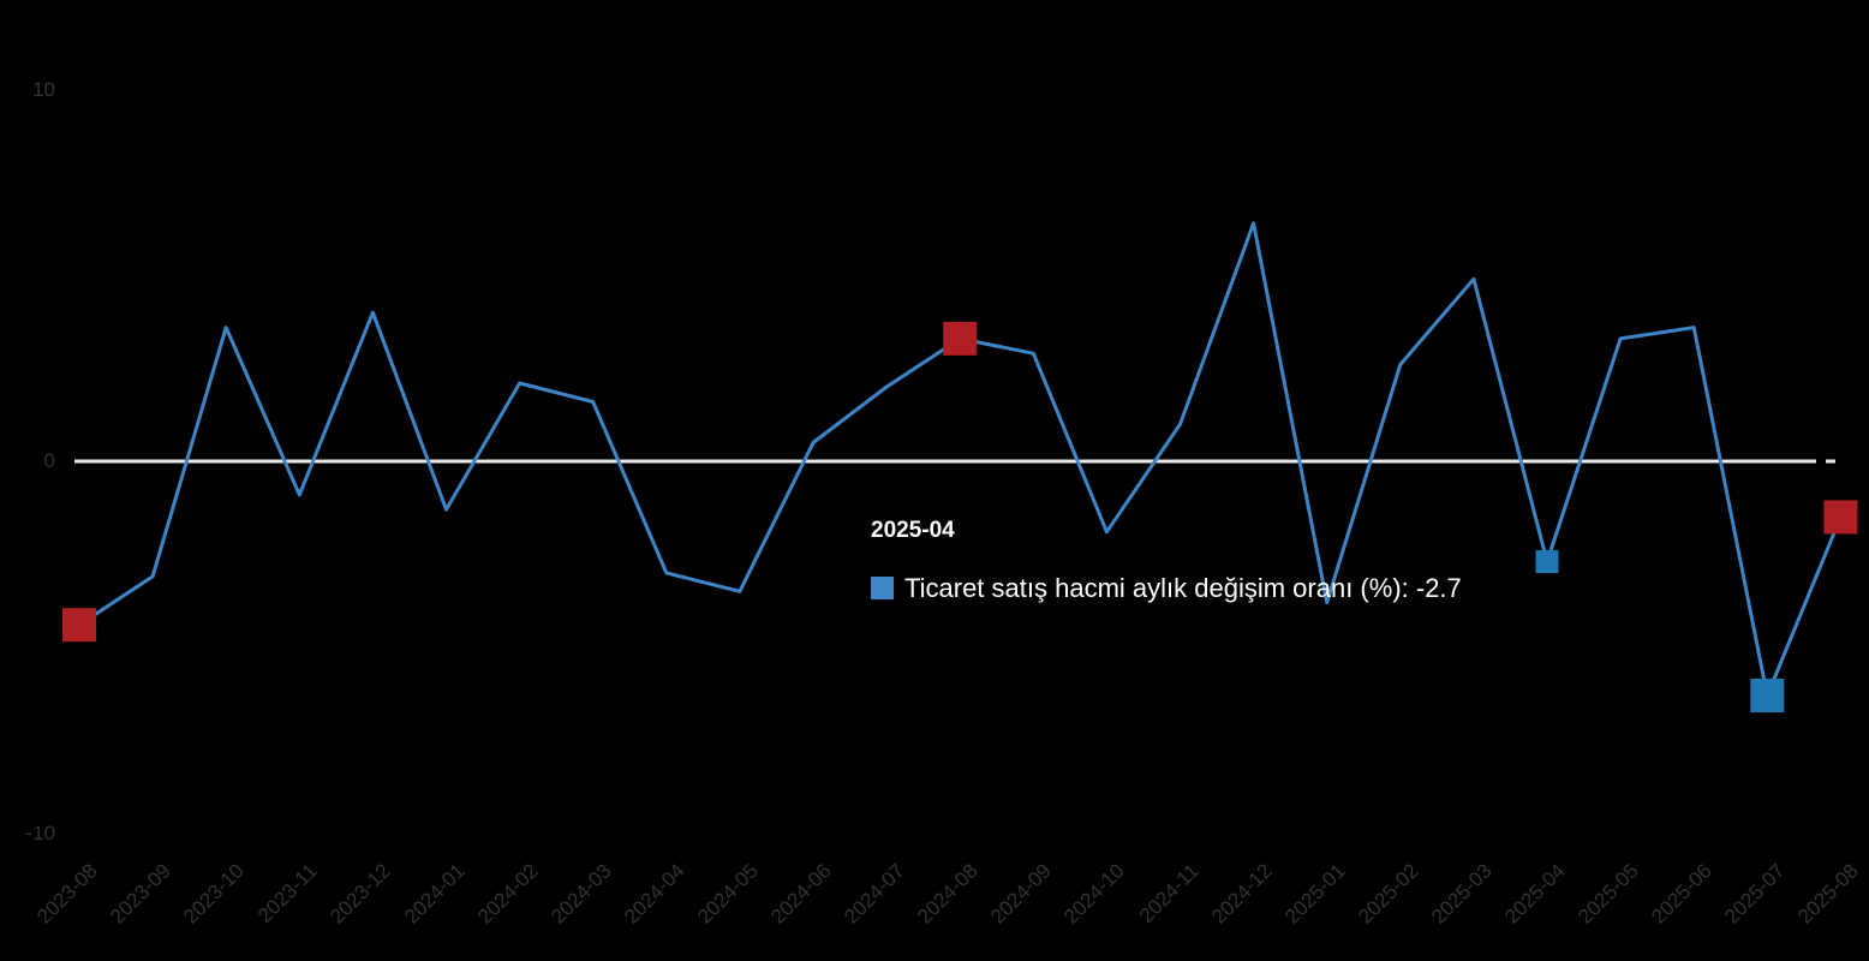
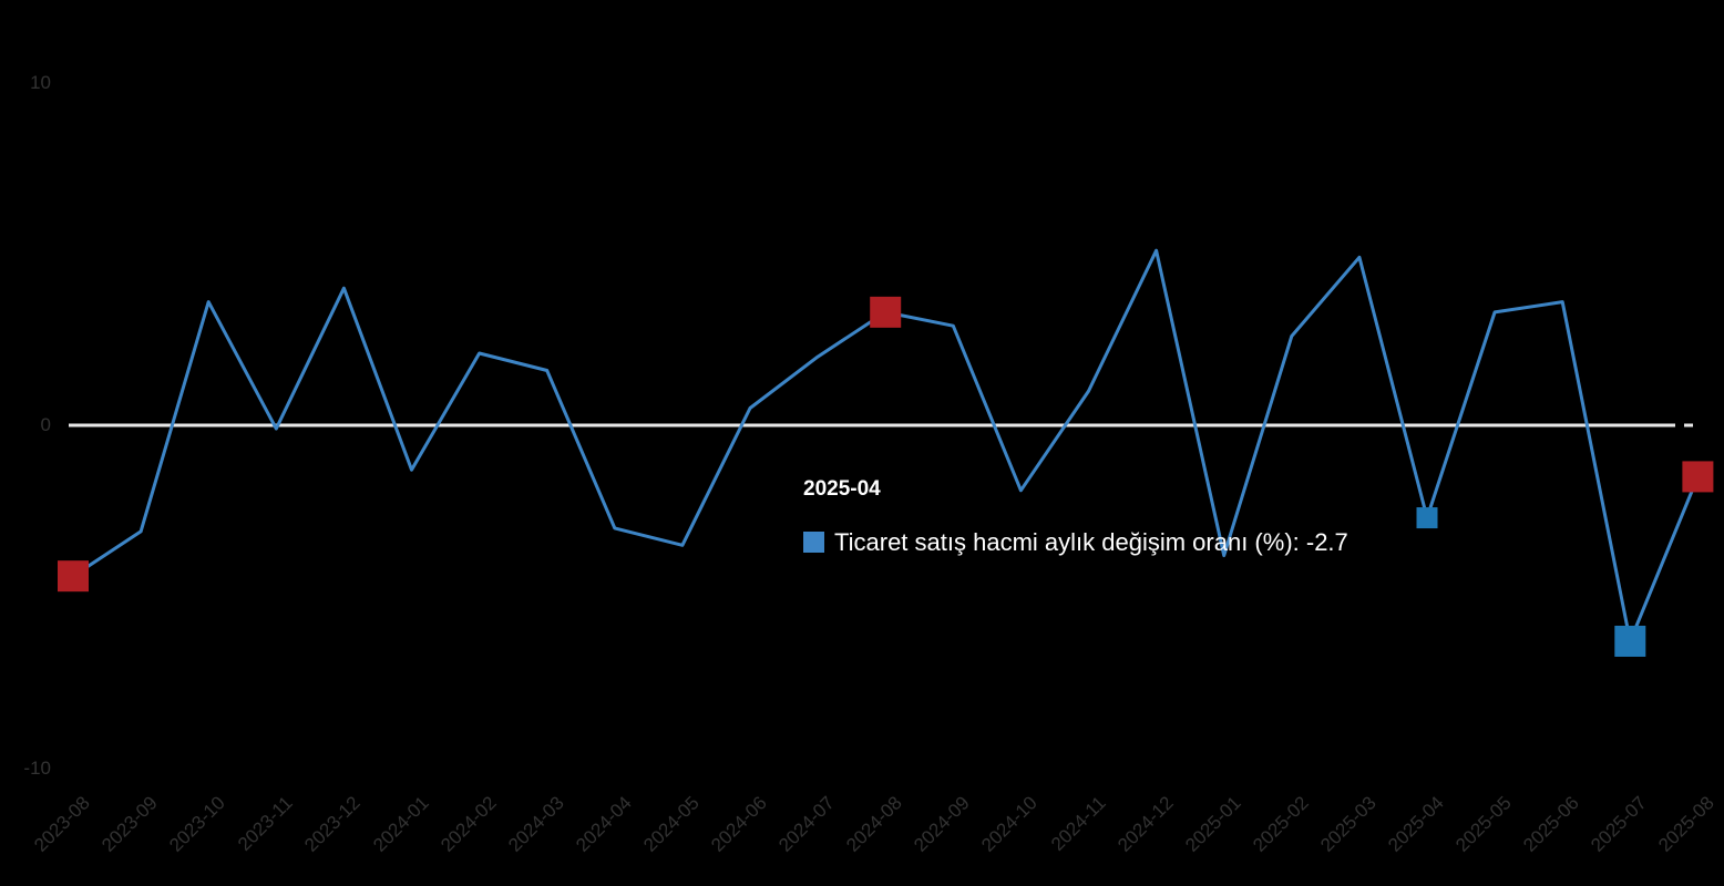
2023-11: -0.9 -> -0.1
2024-12: 6.4 -> 5.1
